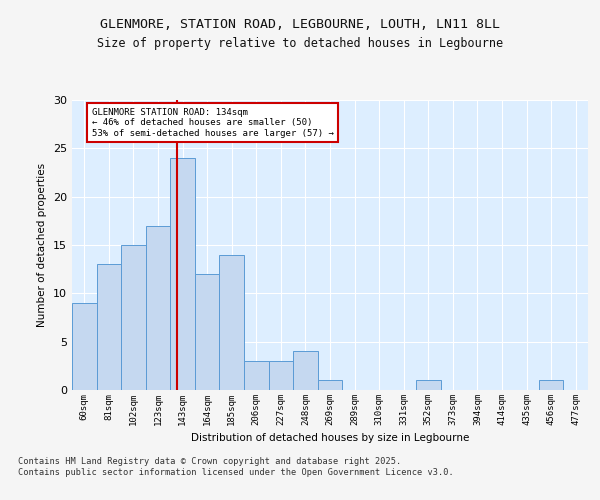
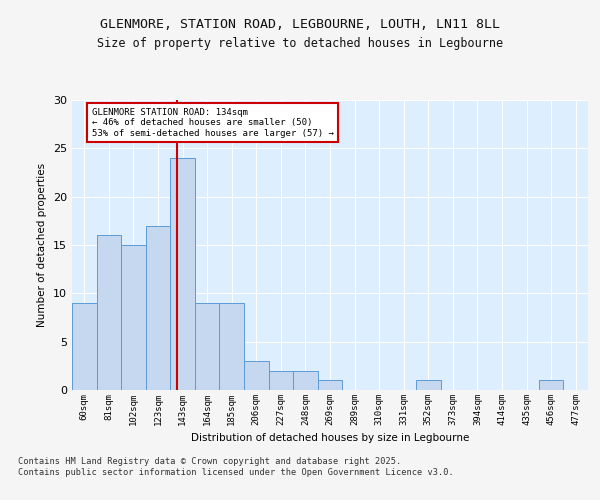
81sqm: 13 -> 16
164sqm: 12 -> 9
185sqm: 14 -> 9
227sqm: 3 -> 2
248sqm: 4 -> 2
